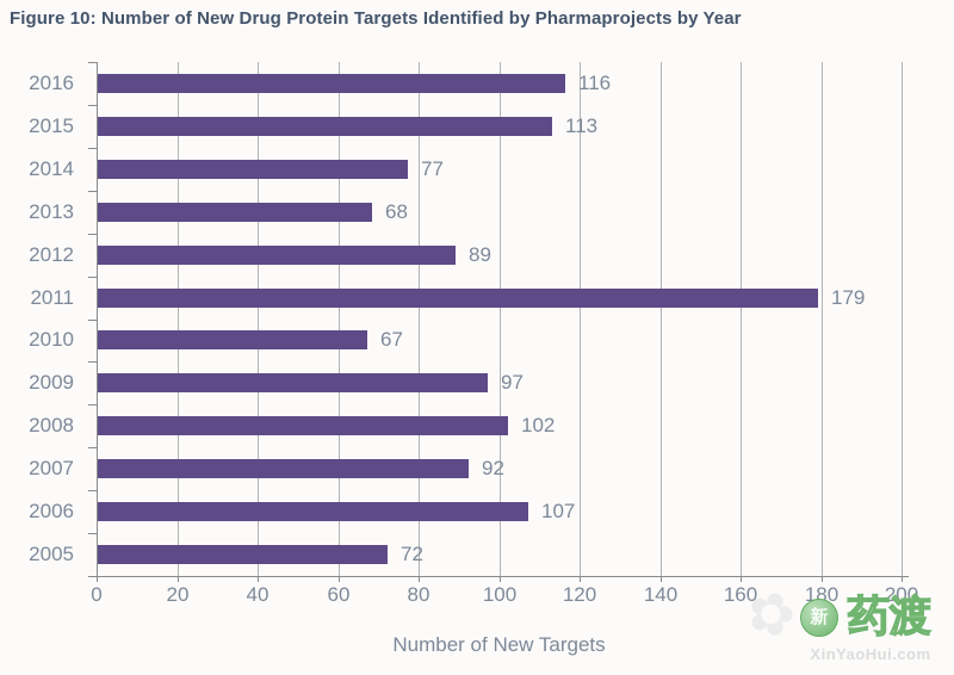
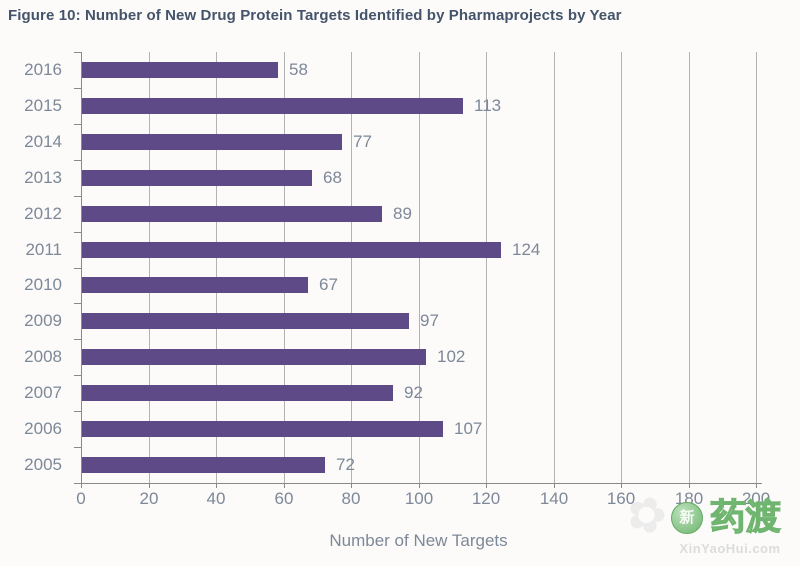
2016: 116 -> 58
2011: 179 -> 124
